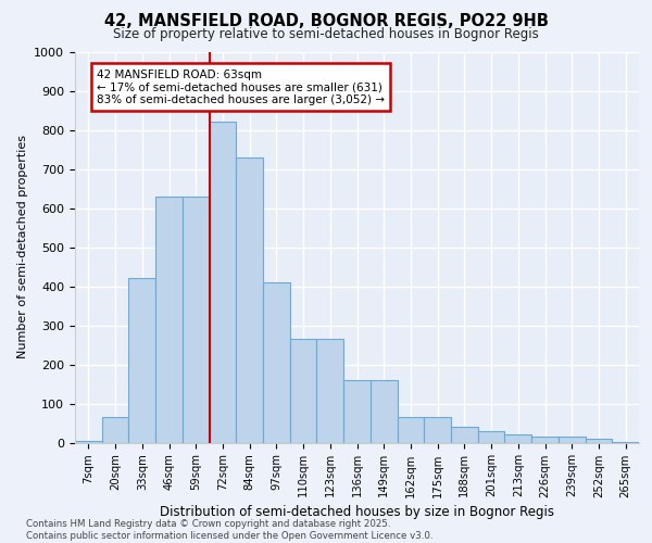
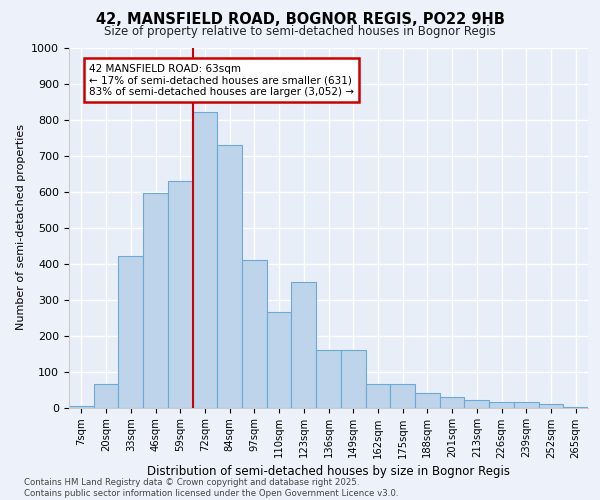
46sqm: 630 -> 595
123sqm: 265 -> 350
